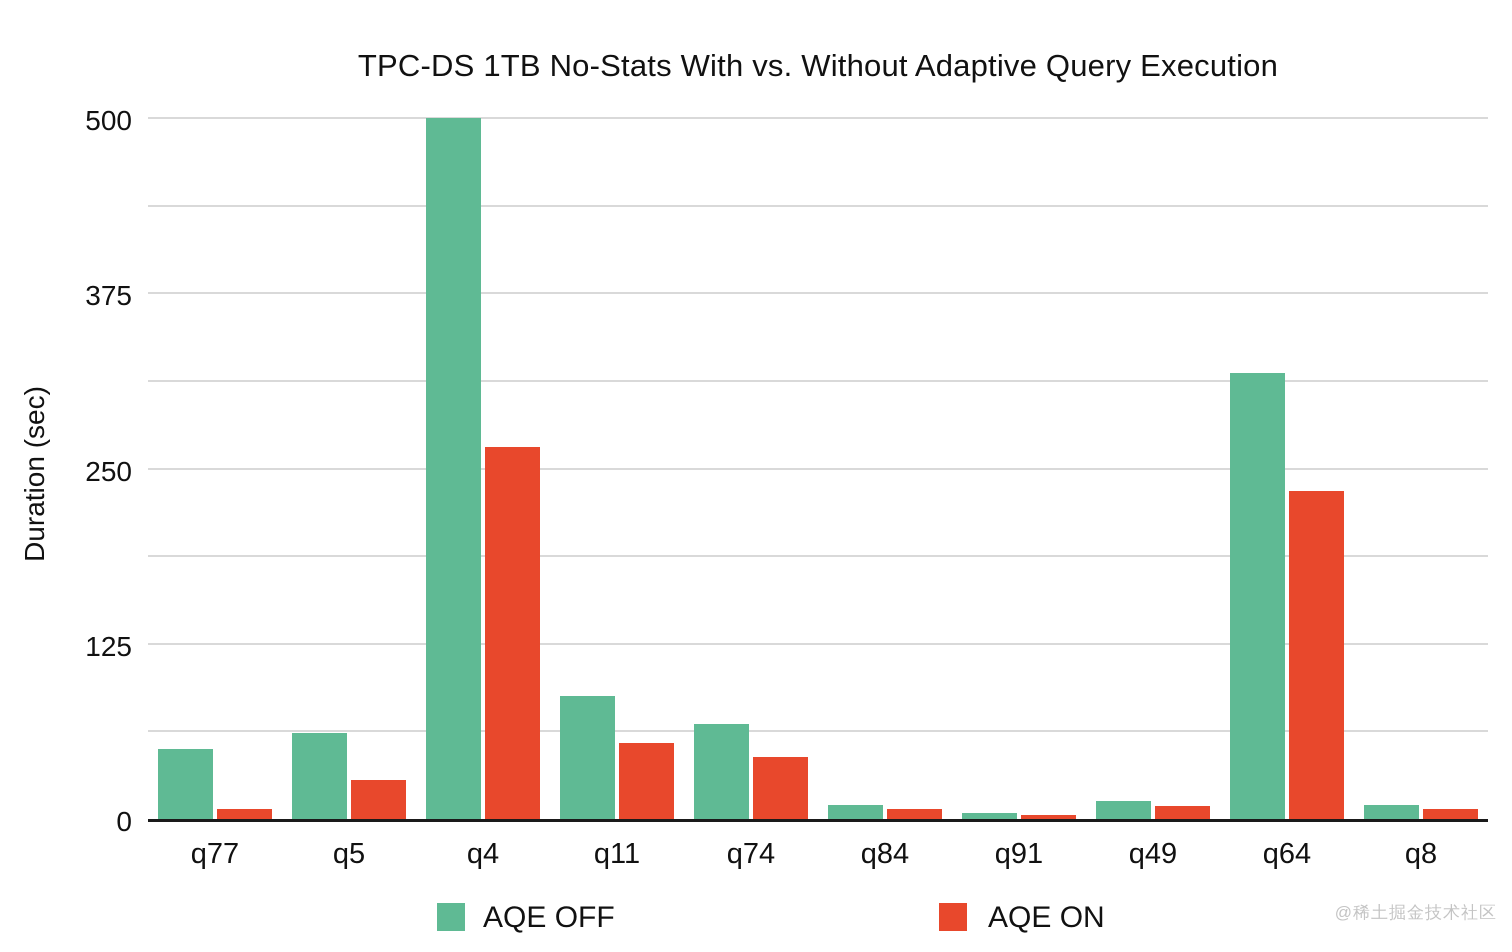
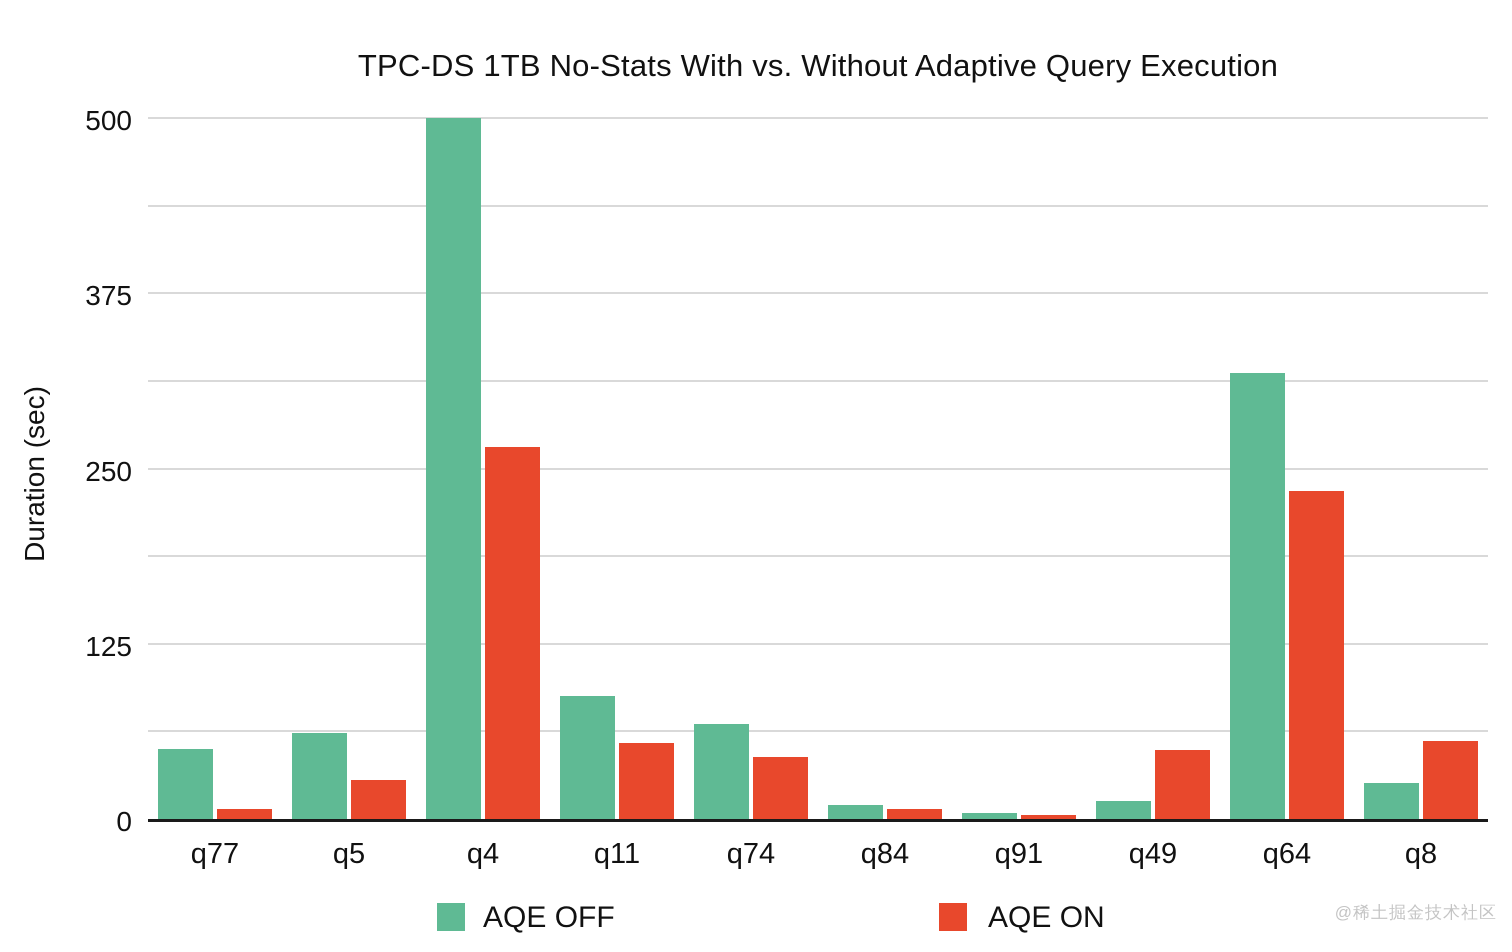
AQE ON/q49: 9 -> 49
AQE OFF/q8: 10 -> 26
AQE ON/q8: 7 -> 56
